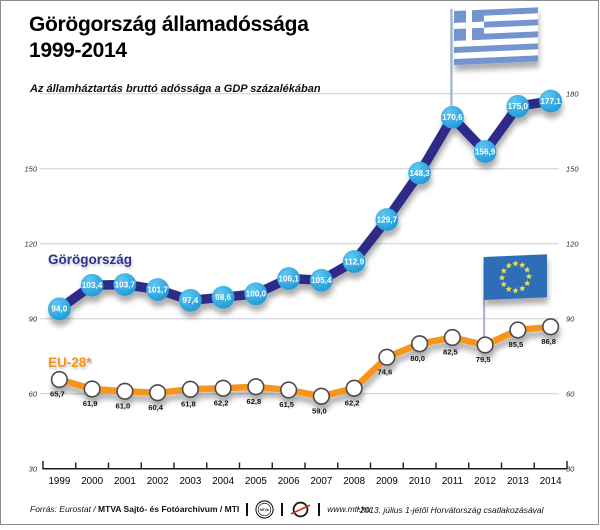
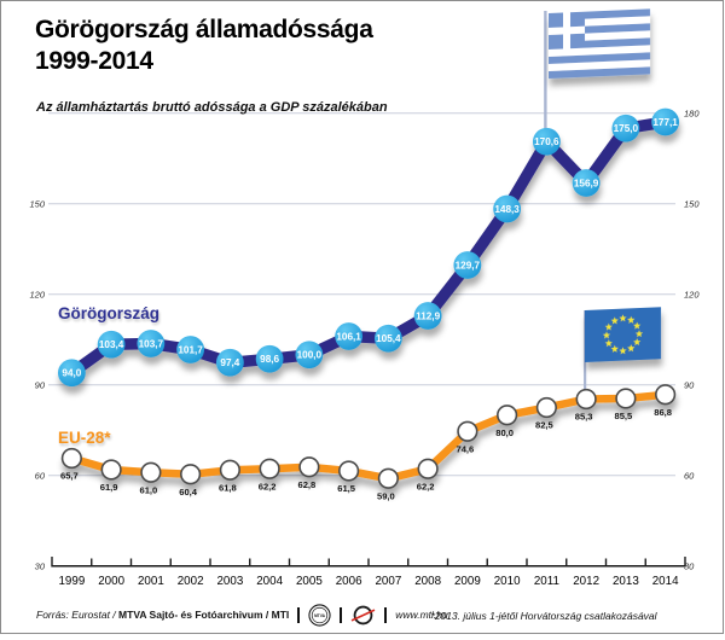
EU-28*/2012: 79,5 -> 85,3
